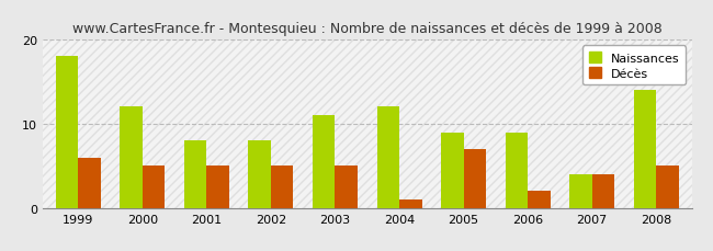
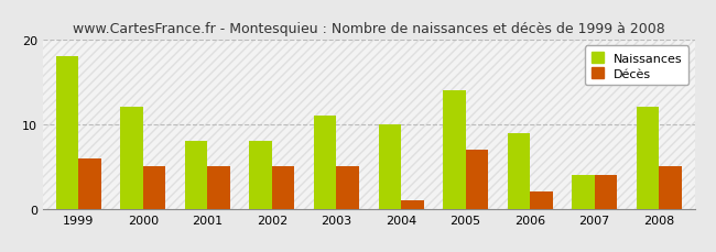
Naissances/2004: 12 -> 10
Naissances/2005: 9 -> 14
Naissances/2008: 14 -> 12
